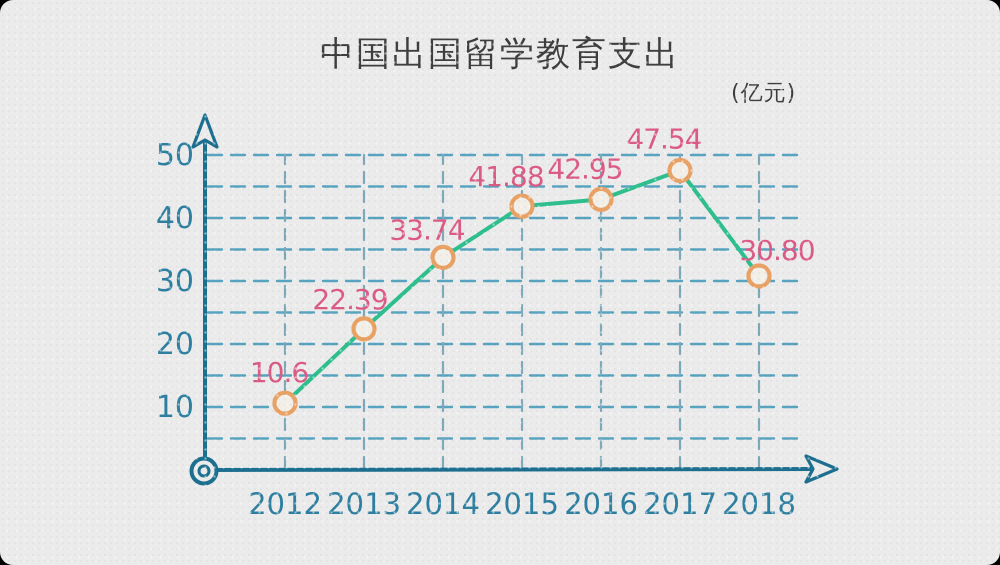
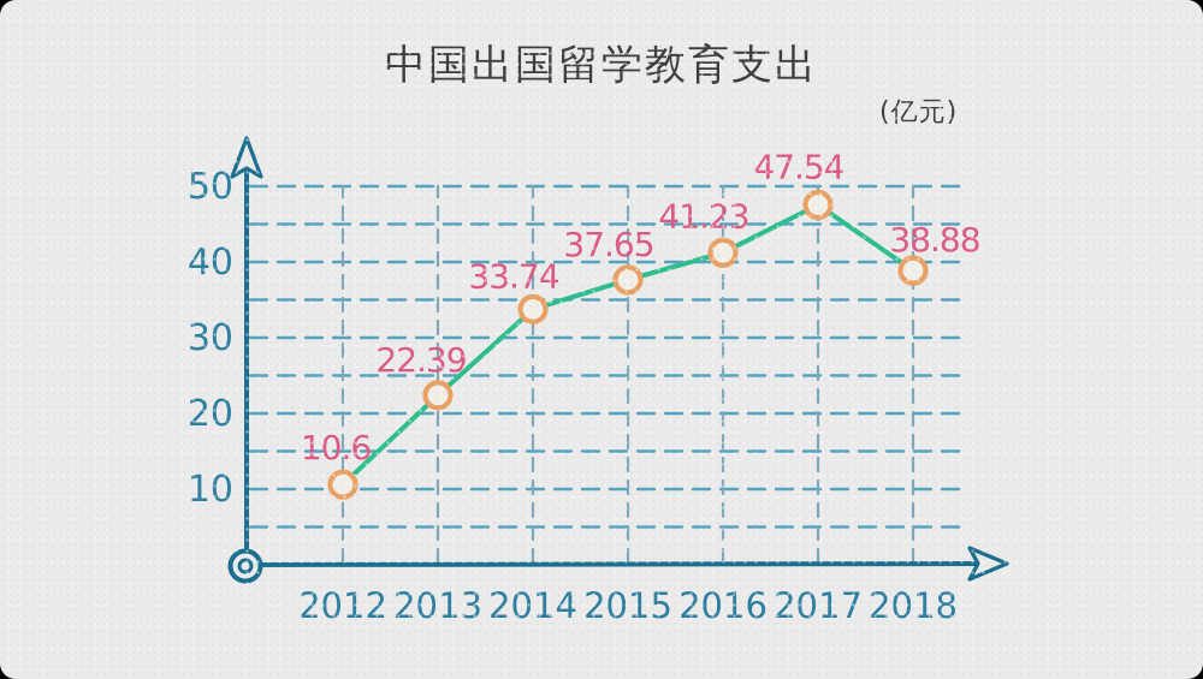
2015: 41.88 -> 37.65
2016: 42.95 -> 41.23
2018: 30.80 -> 38.88
